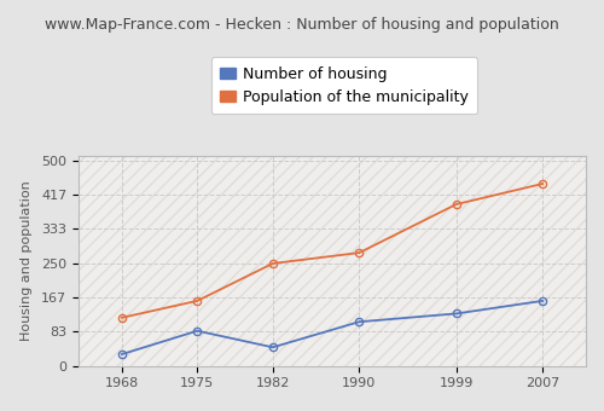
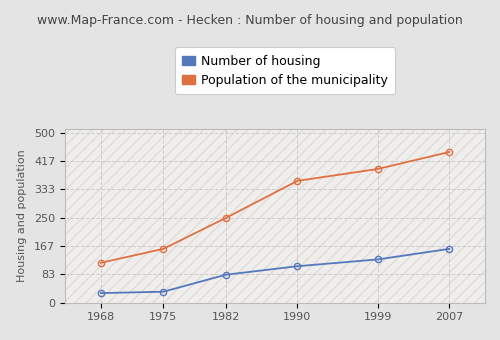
Number of housing/1975: 85 -> 32
Number of housing/1982: 45 -> 82
Population of the municipality/1990: 275 -> 358
